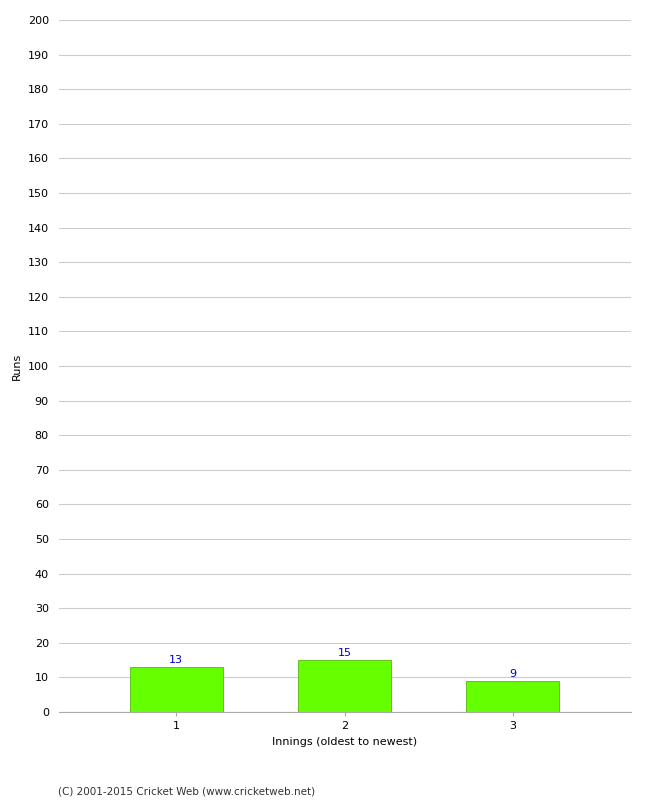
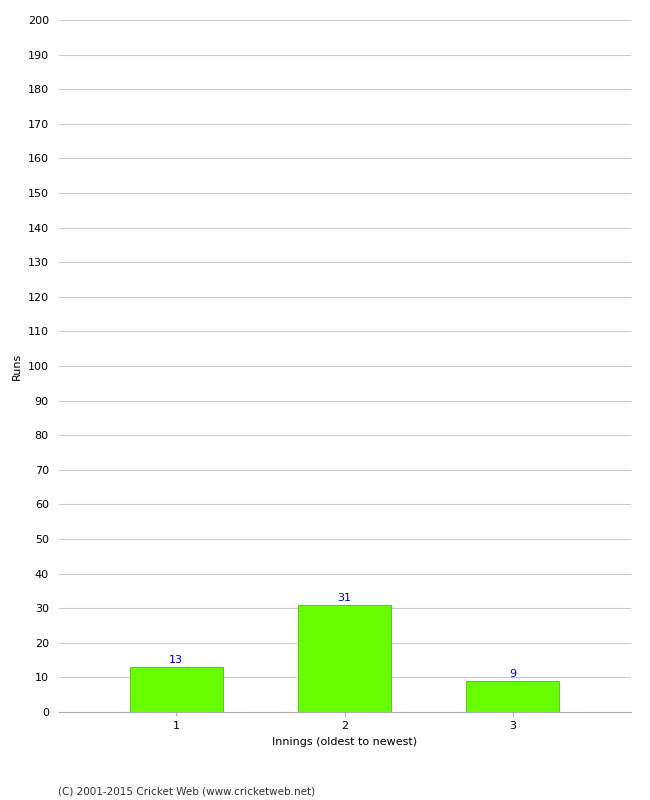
2: 15 -> 31
